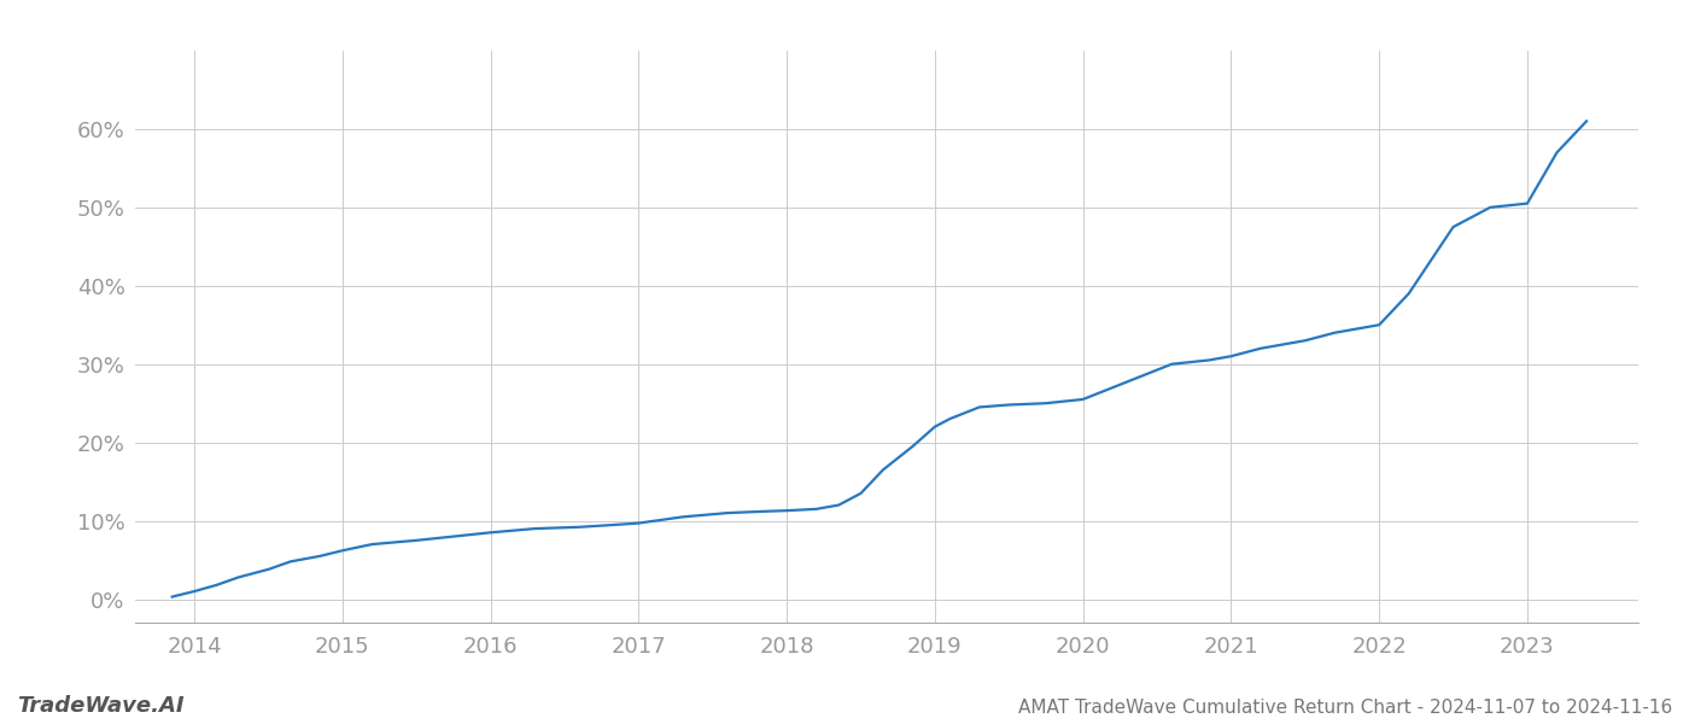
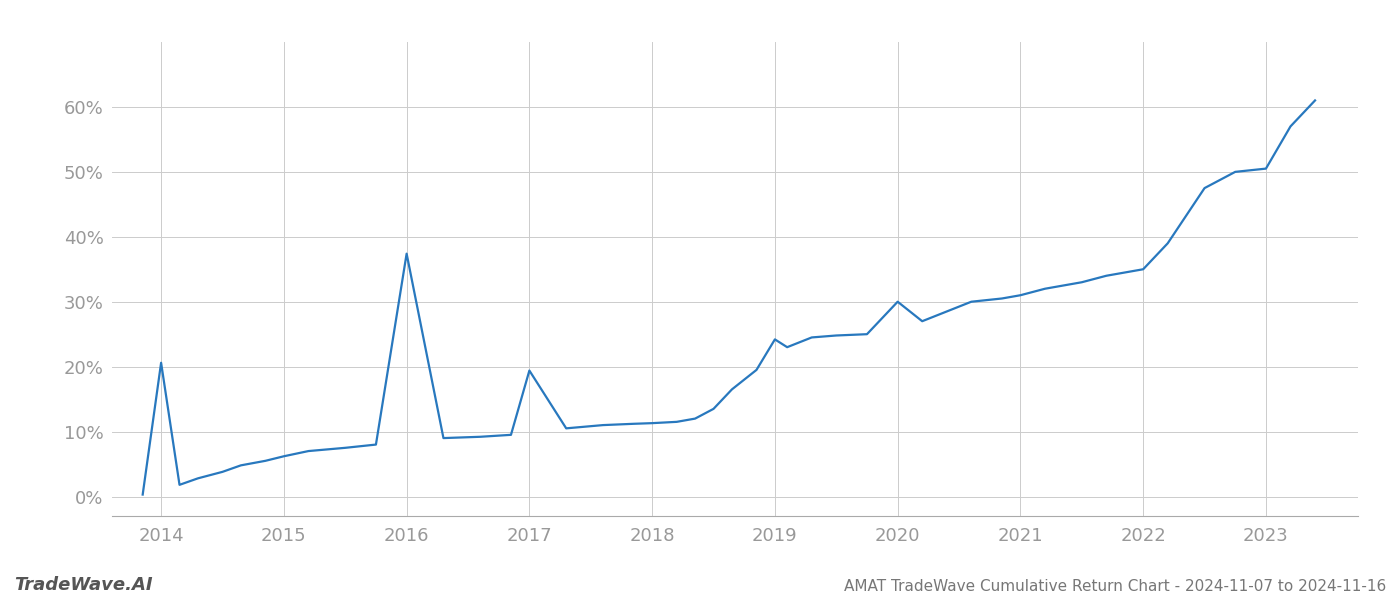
2014: 1.0% -> 20.6%
2016: 8.5% -> 37.4%
2017: 9.7% -> 19.4%
2019: 22.0% -> 24.2%
2020: 25.5% -> 30.0%
